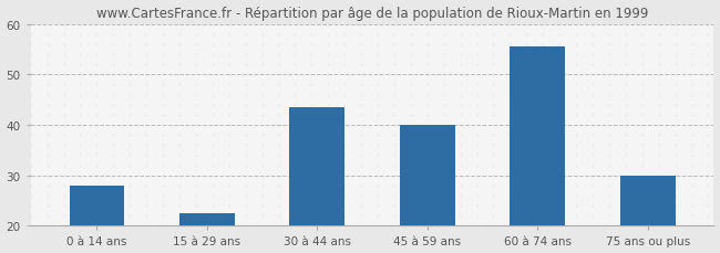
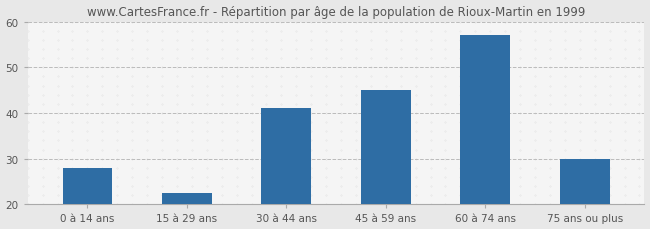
30 à 44 ans: 43.5 -> 41.0
45 à 59 ans: 40.0 -> 45.0
60 à 74 ans: 55.5 -> 57.0
